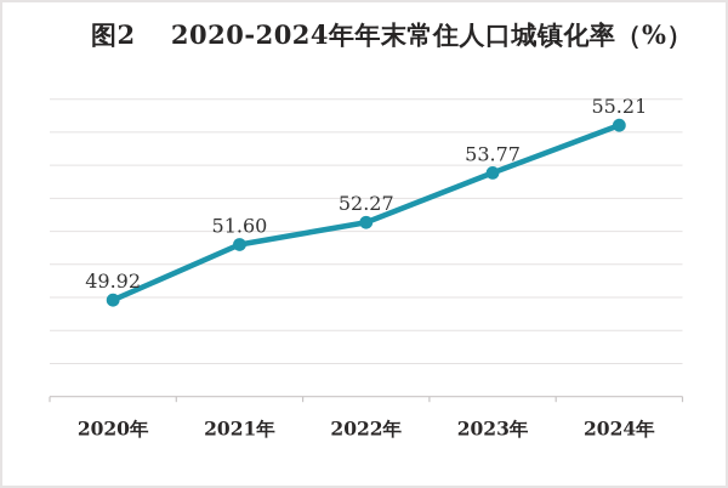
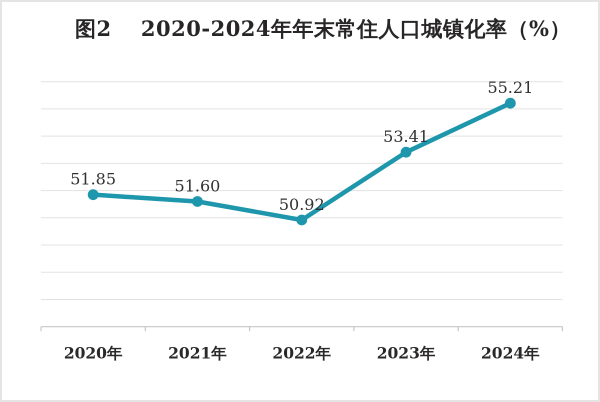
2020年: 49.92 -> 51.85
2022年: 52.27 -> 50.92
2023年: 53.77 -> 53.41
